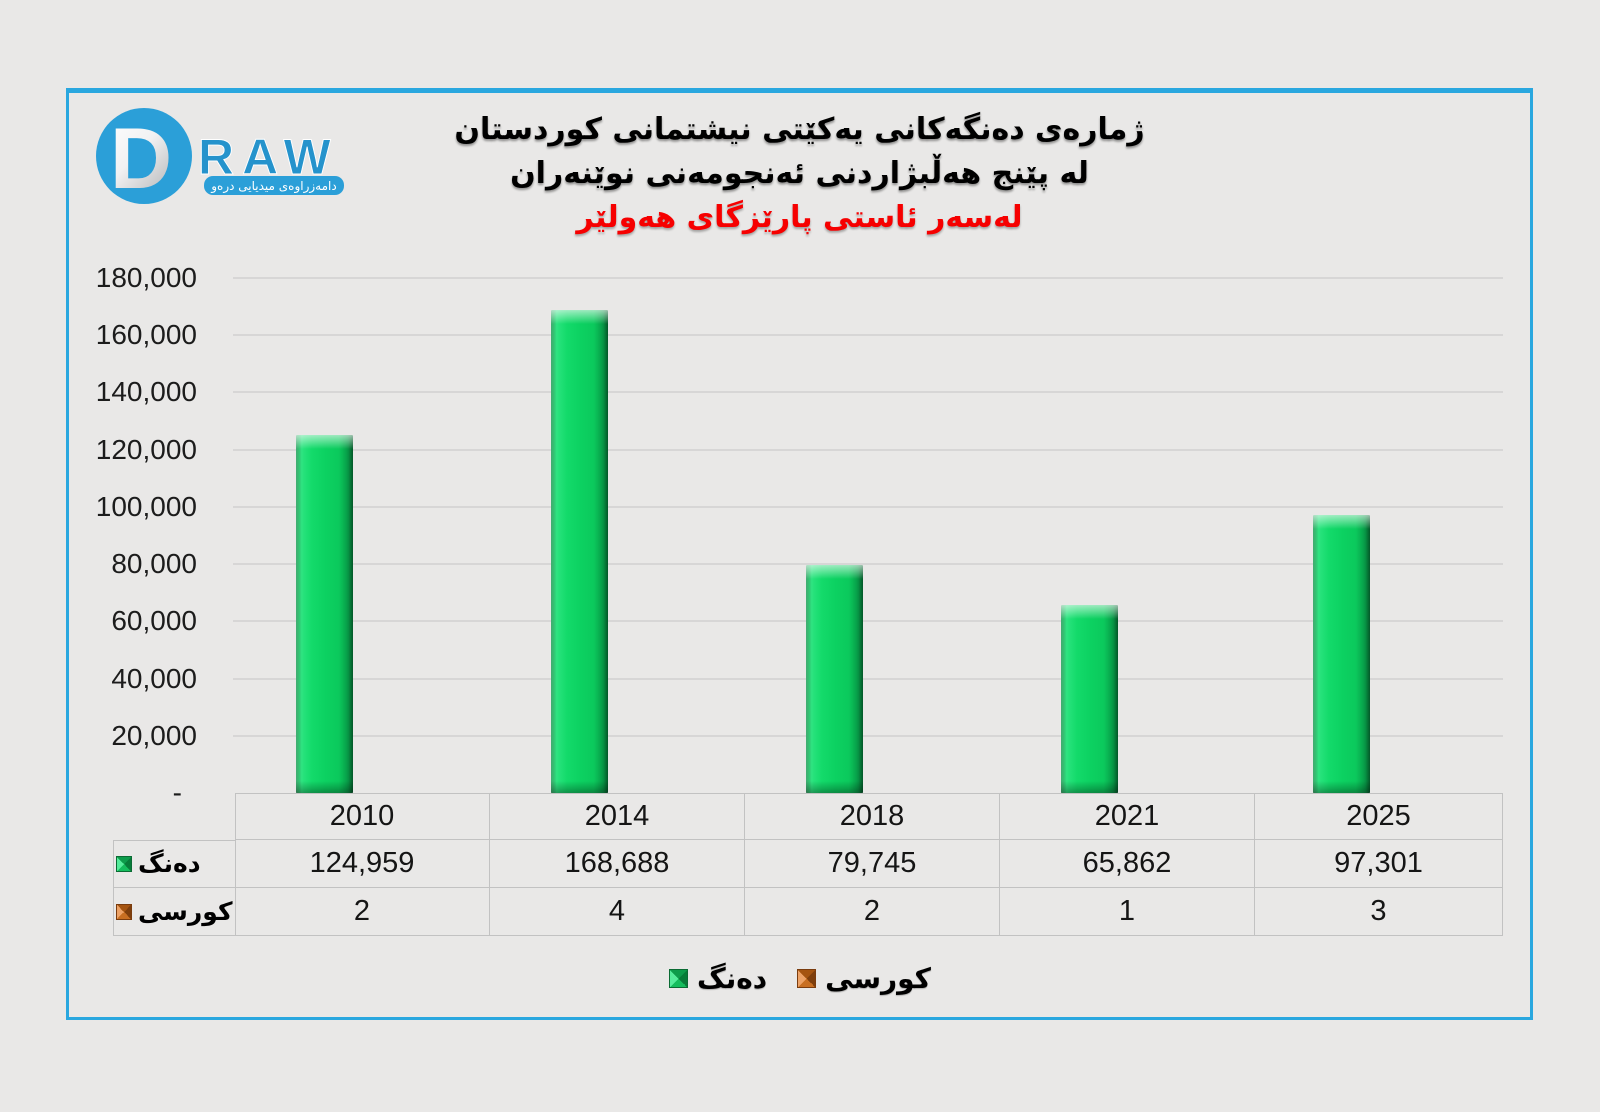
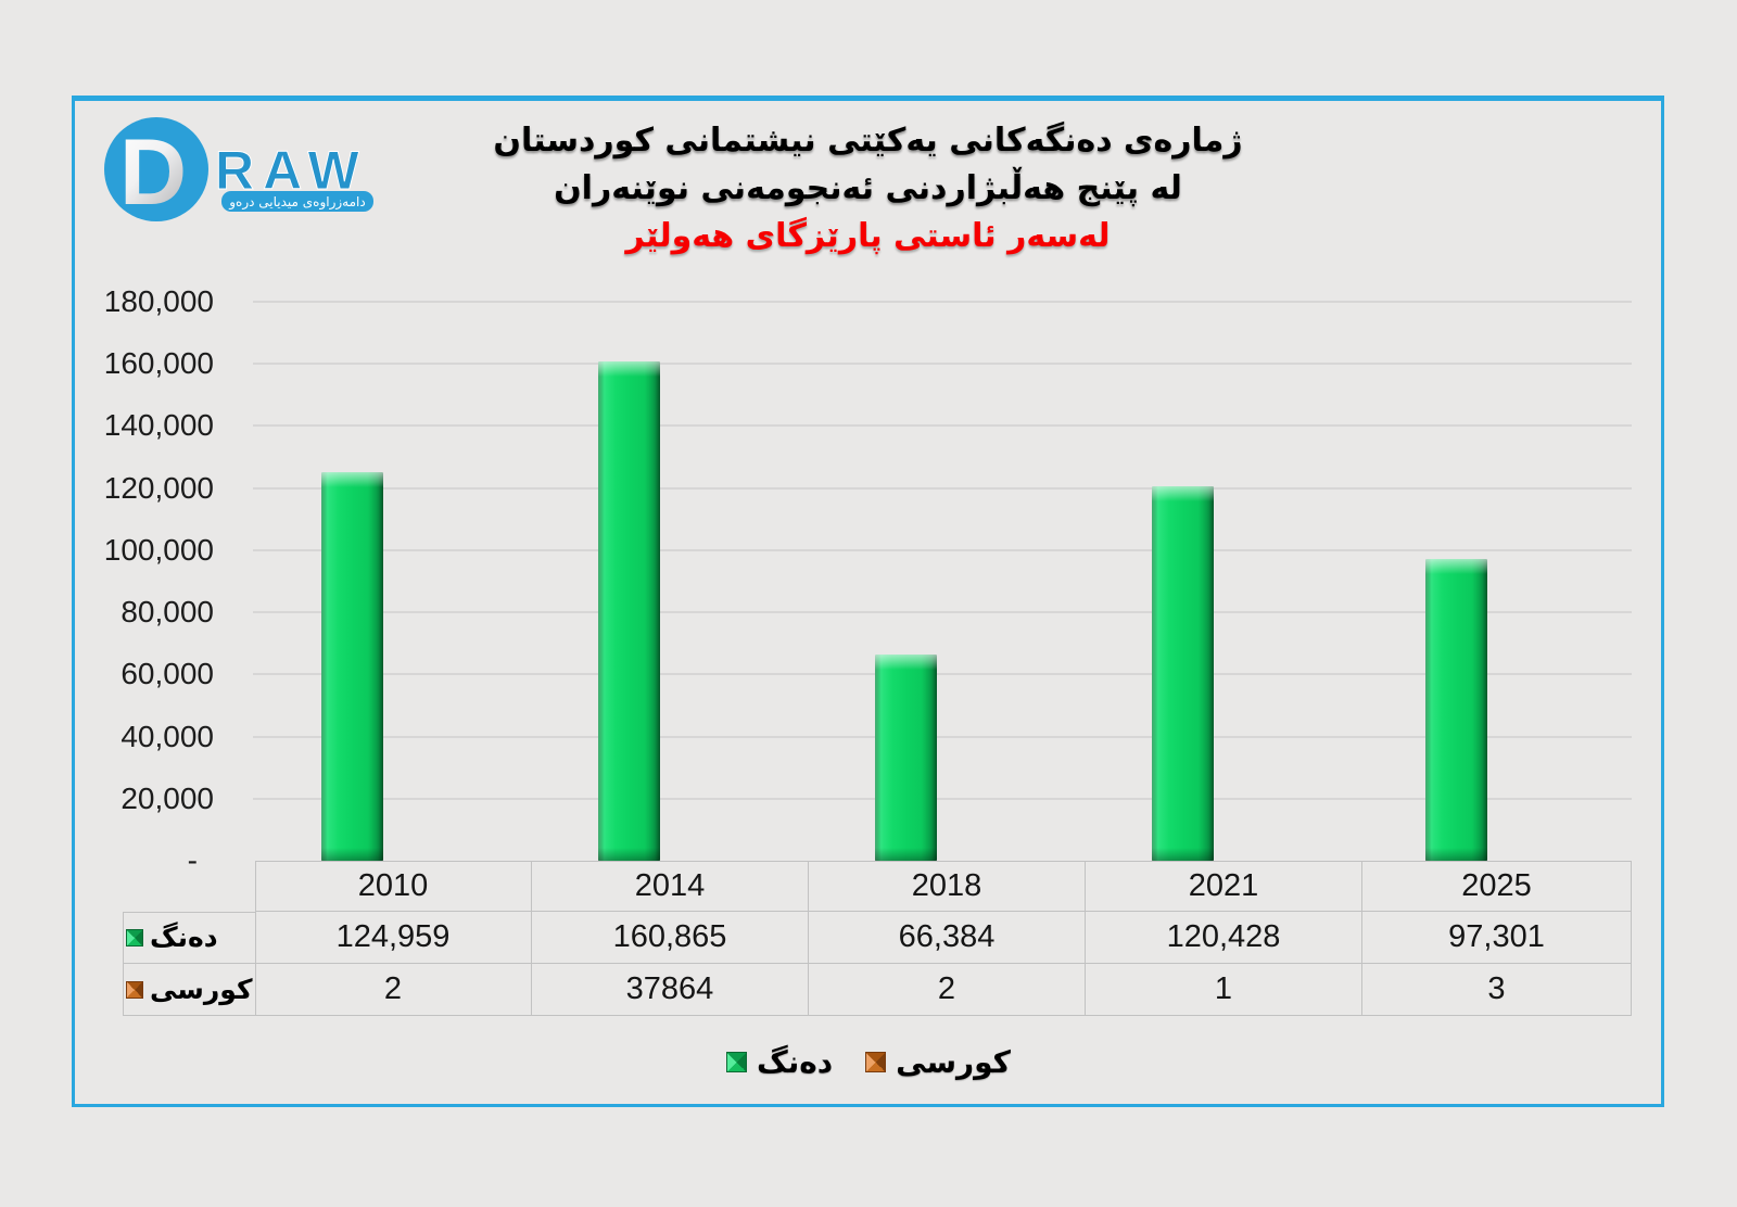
دەنگ/2014: 168,688 -> 160,865
کورسی/2014: 4 -> 37864
دەنگ/2018: 79,745 -> 66,384
دەنگ/2021: 65,862 -> 120,428
